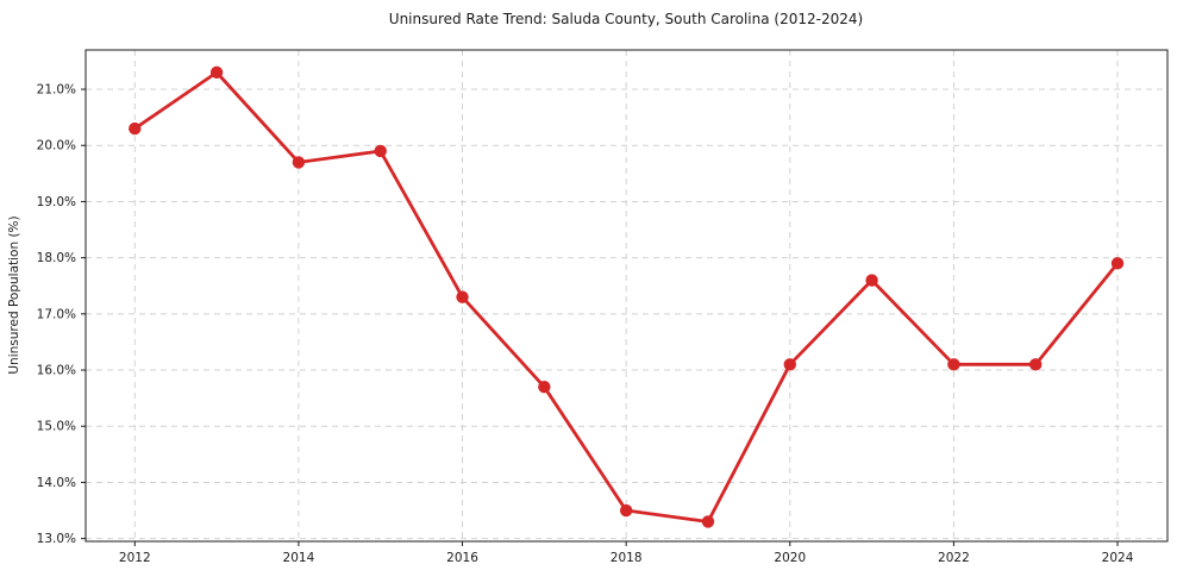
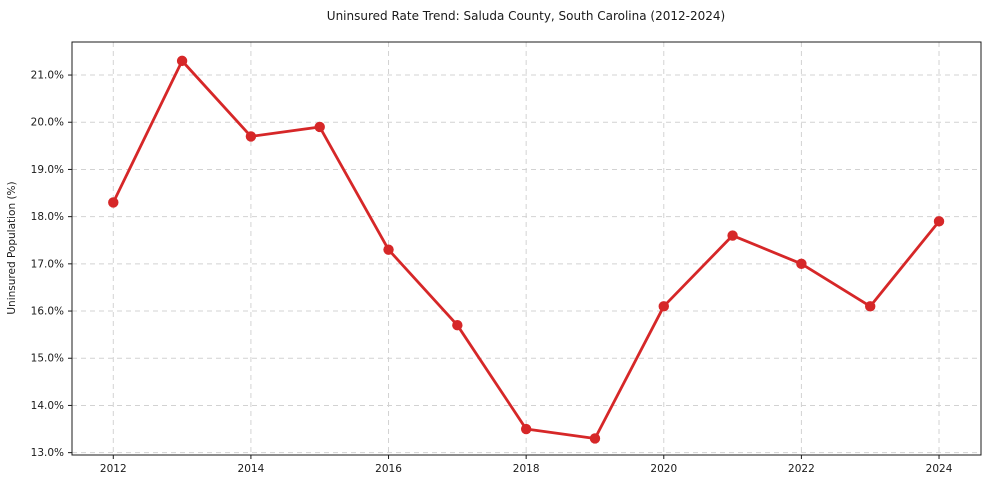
2012: 20.3% -> 18.3%
2022: 16.1% -> 17.0%
